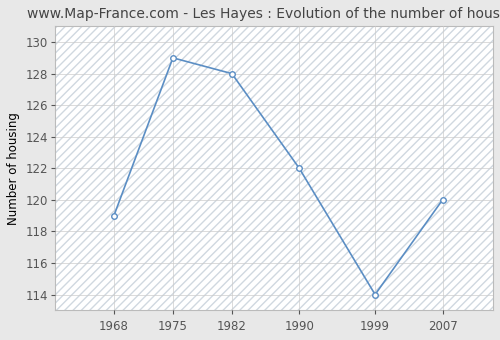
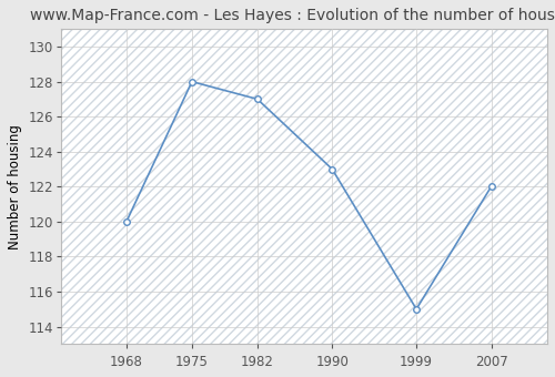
1968: 119 -> 120
1975: 129 -> 128
1982: 128 -> 127
1990: 122 -> 123
1999: 114 -> 115
2007: 120 -> 122
